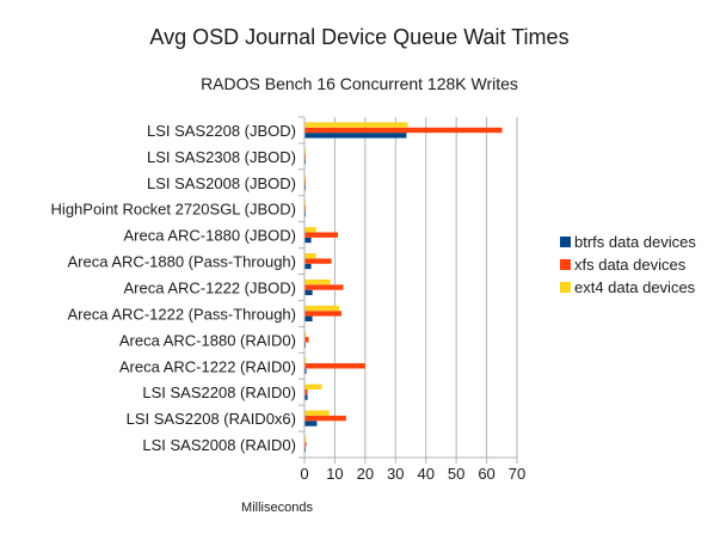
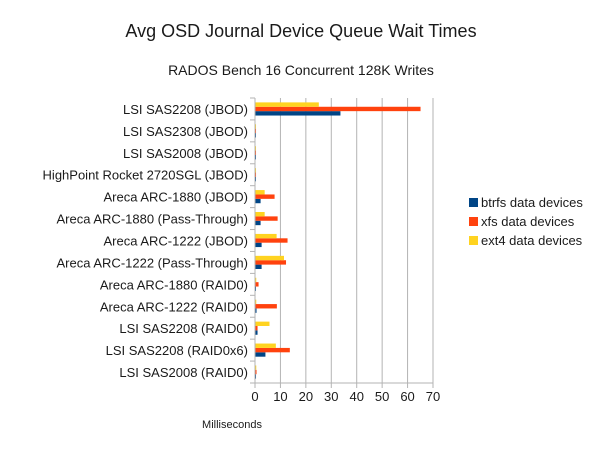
ext4 data devices/LSI SAS2208 (JBOD): 34 -> 25
xfs data devices/Areca ARC-1880 (JBOD): 11 -> 8
xfs data devices/Areca ARC-1222 (RAID0): 20 -> 9
